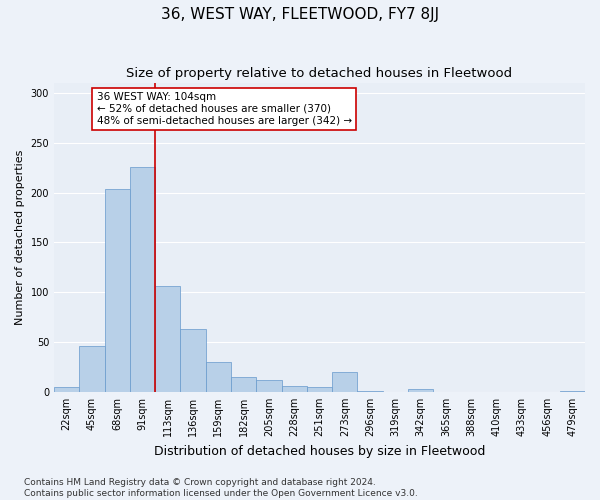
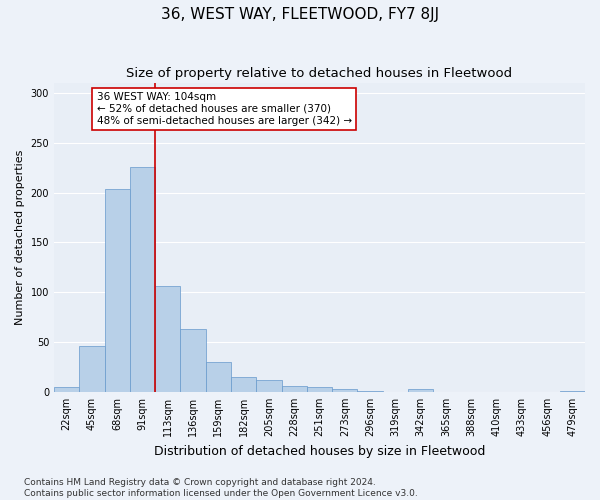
273sqm: 20 -> 3
